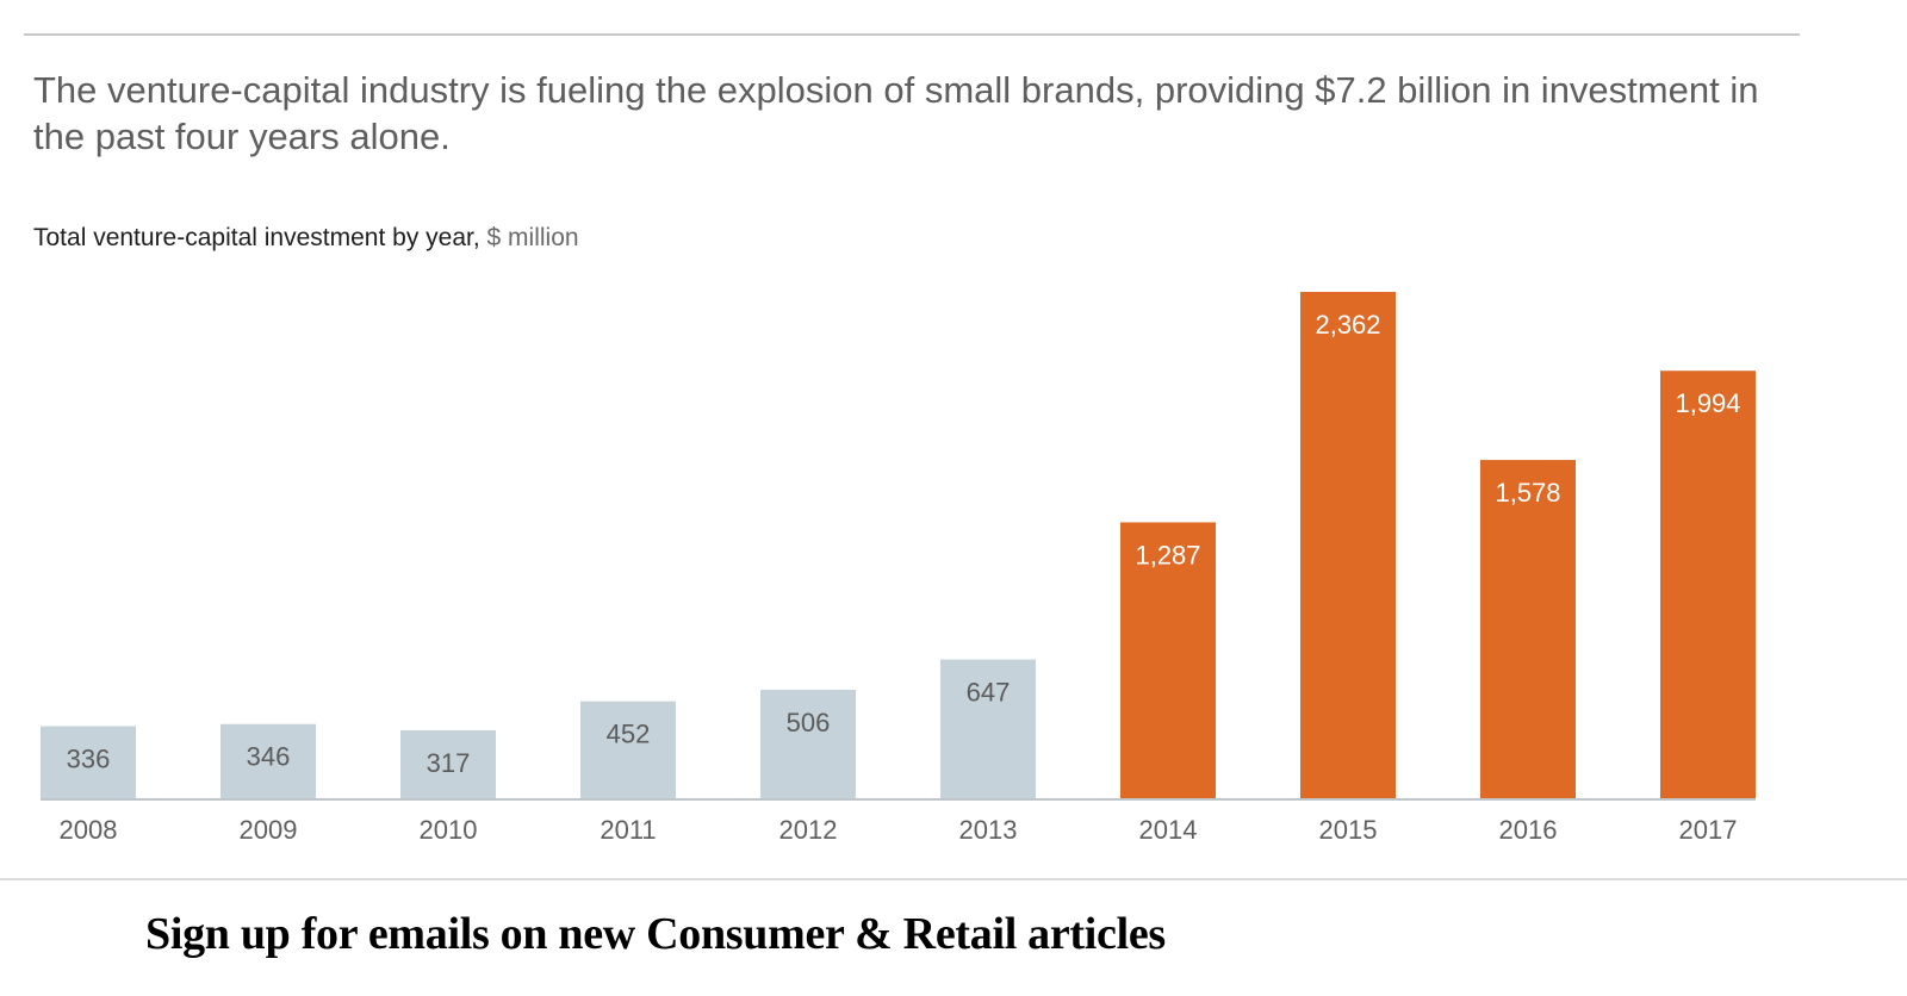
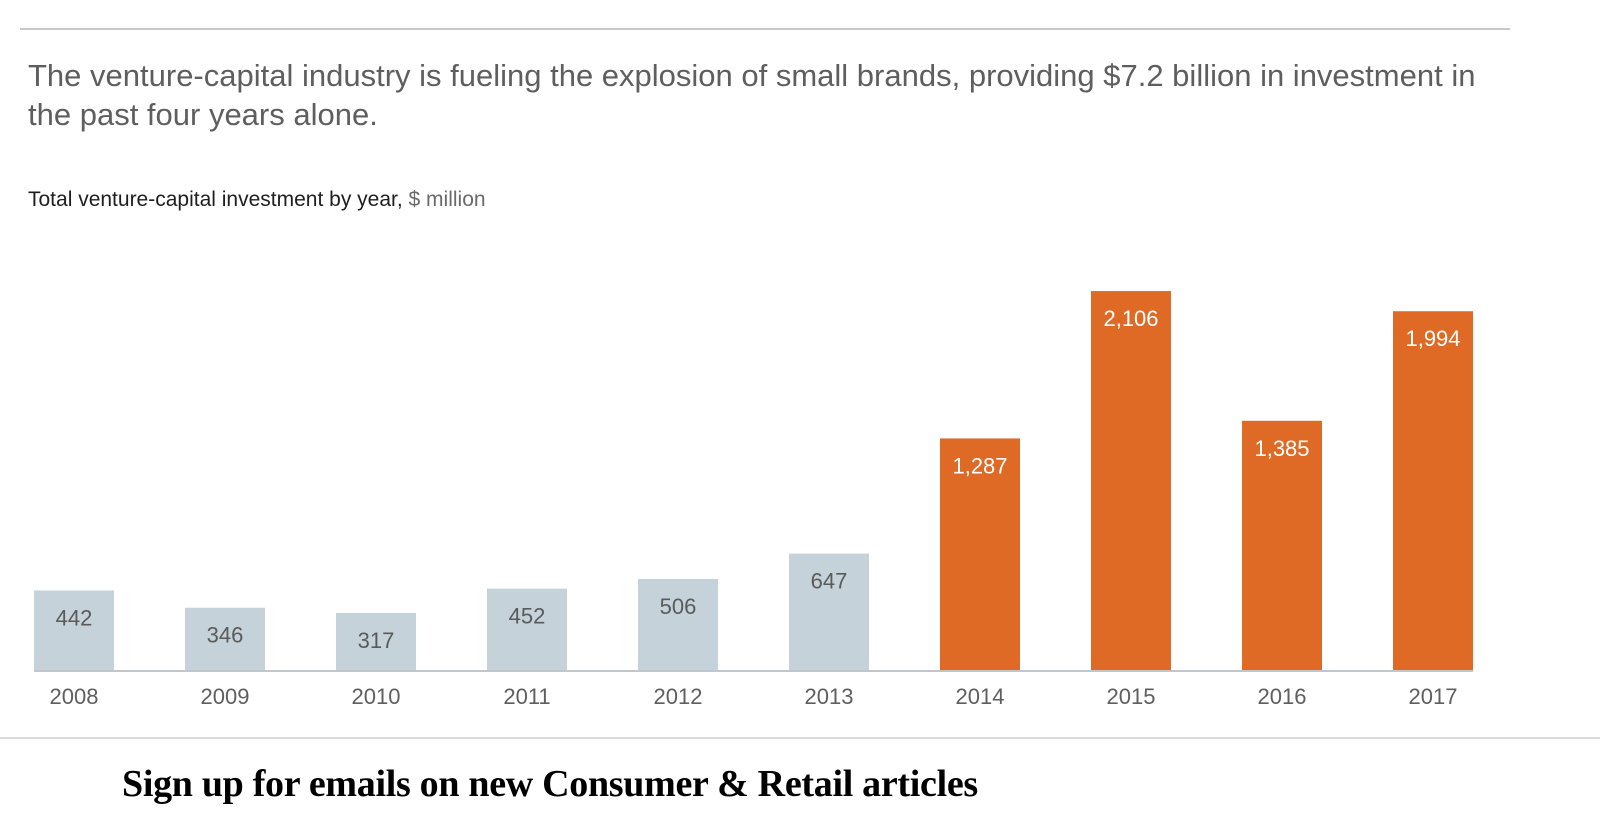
2008: 336 -> 442
2015: 2,362 -> 2,106
2016: 1,578 -> 1,385
